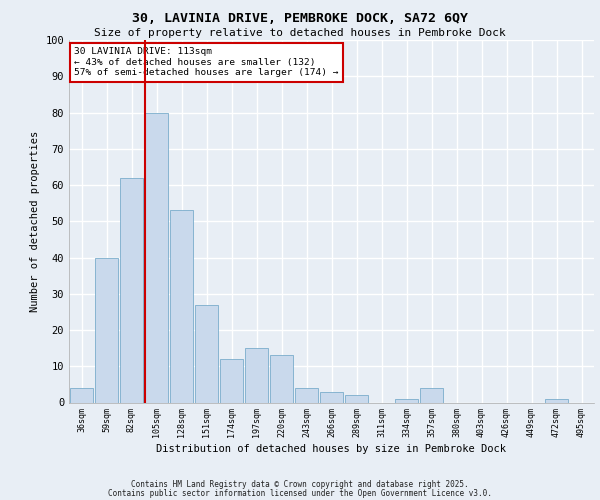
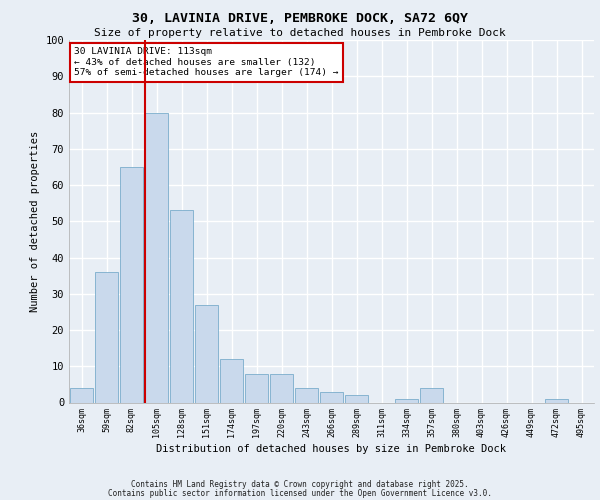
59sqm: 40 -> 36
82sqm: 62 -> 65
197sqm: 15 -> 8
220sqm: 13 -> 8
